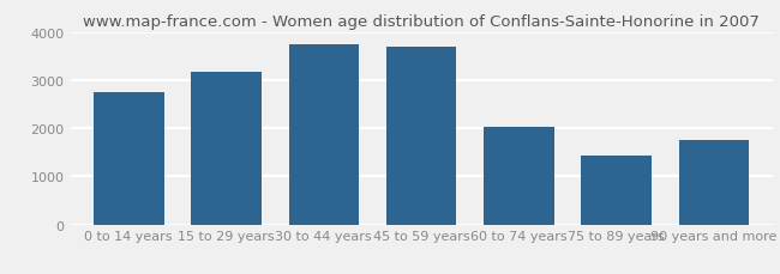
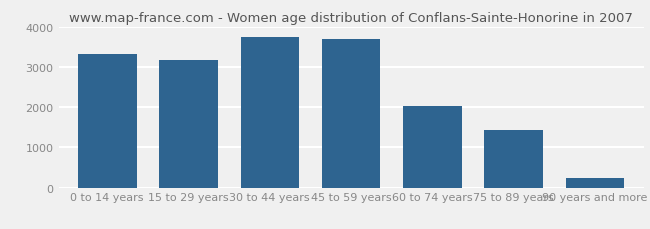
0 to 14 years: 2750 -> 3330
90 years and more: 1750 -> 230
